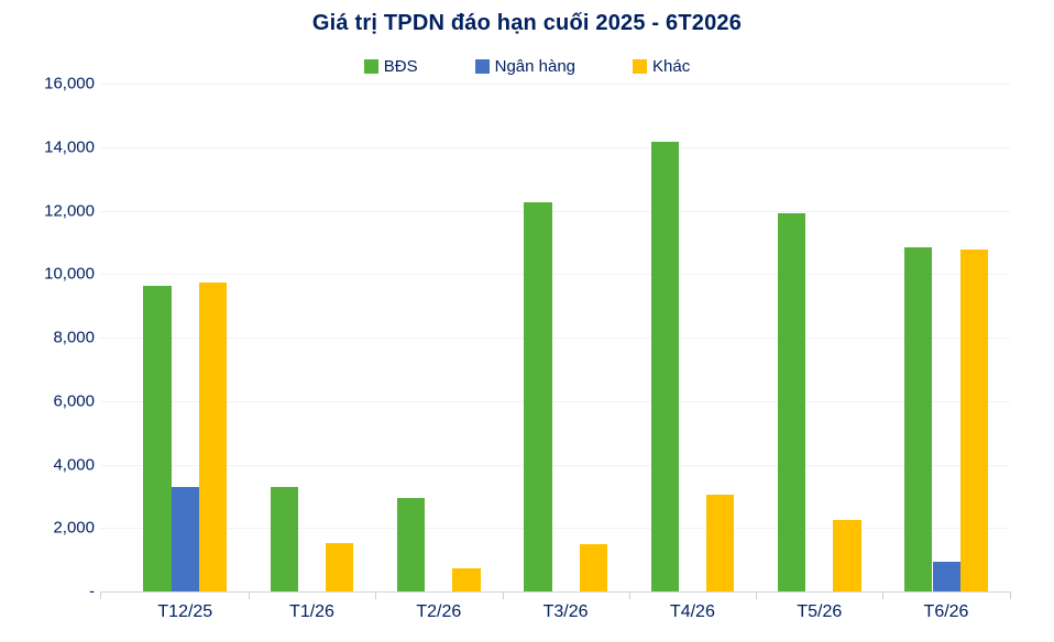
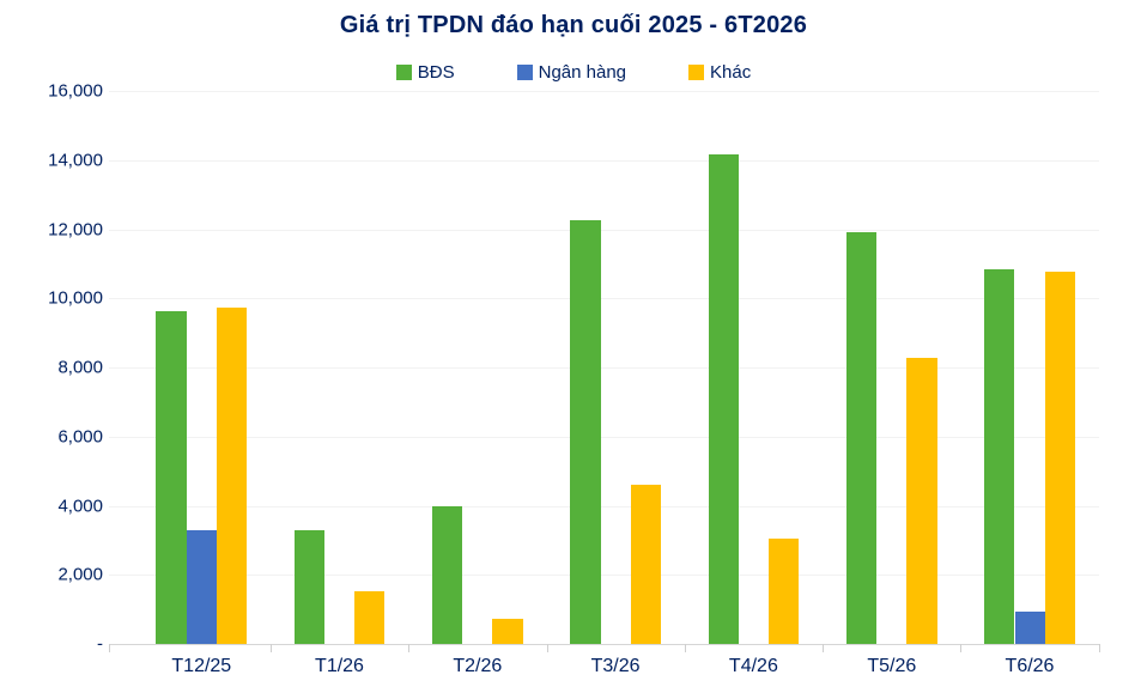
BĐS/T2/26: 2900 -> 4000
Khác/T3/26: 1500 -> 4600
Khác/T5/26: 2200 -> 8300
